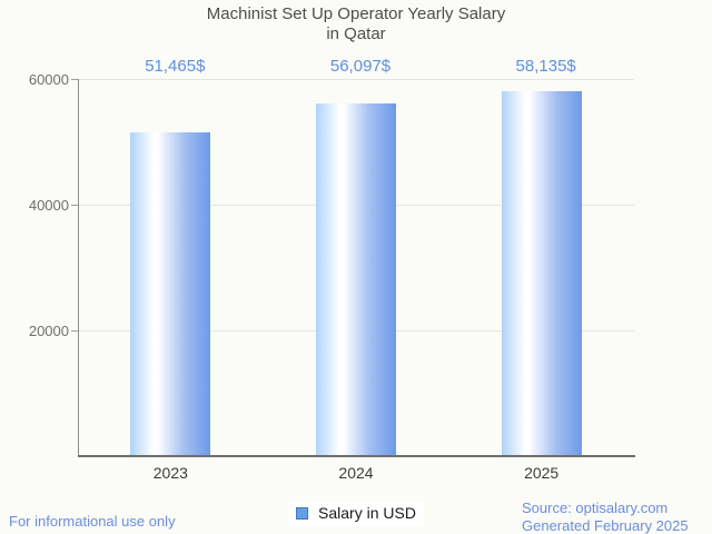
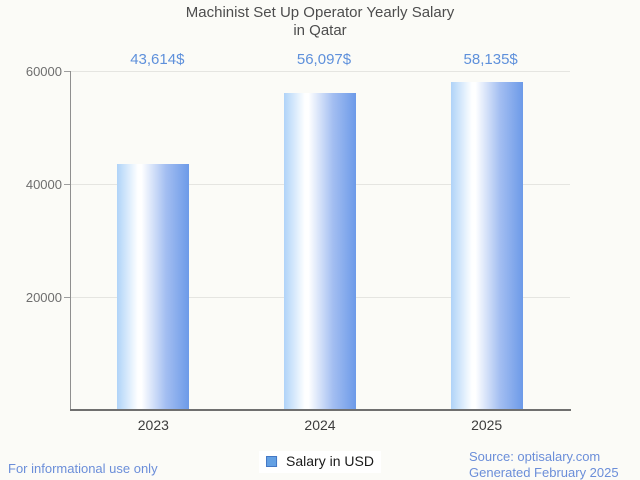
2023: 51,465 -> 43,614
